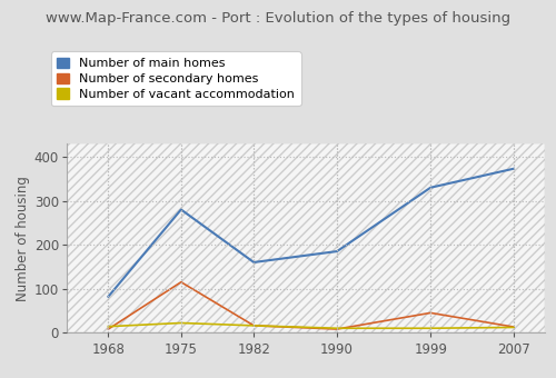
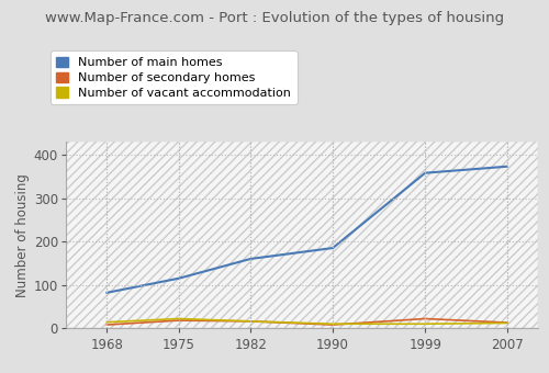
Number of main homes/1975: 280 -> 115
Number of secondary homes/1975: 115 -> 18
Number of main homes/1999: 330 -> 358
Number of secondary homes/1999: 45 -> 22
